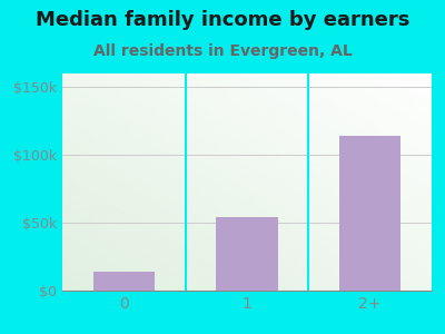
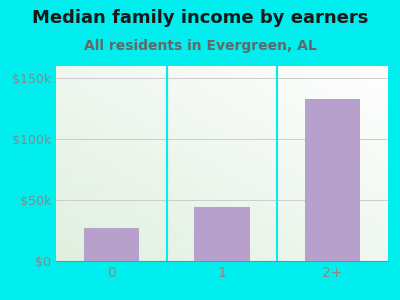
0: $14k -> $27k
1: $54k -> $44k
2+: $114k -> $133k
